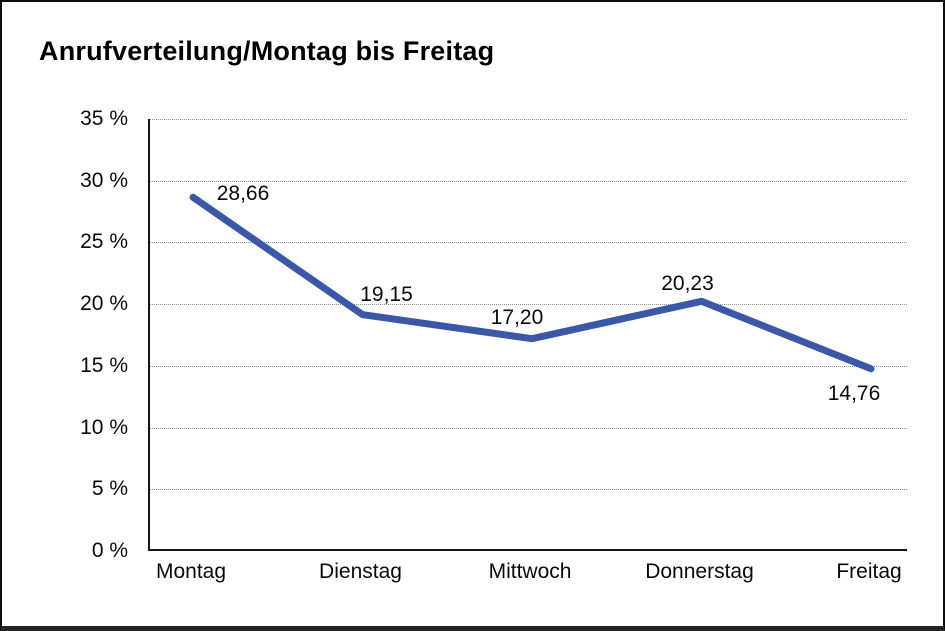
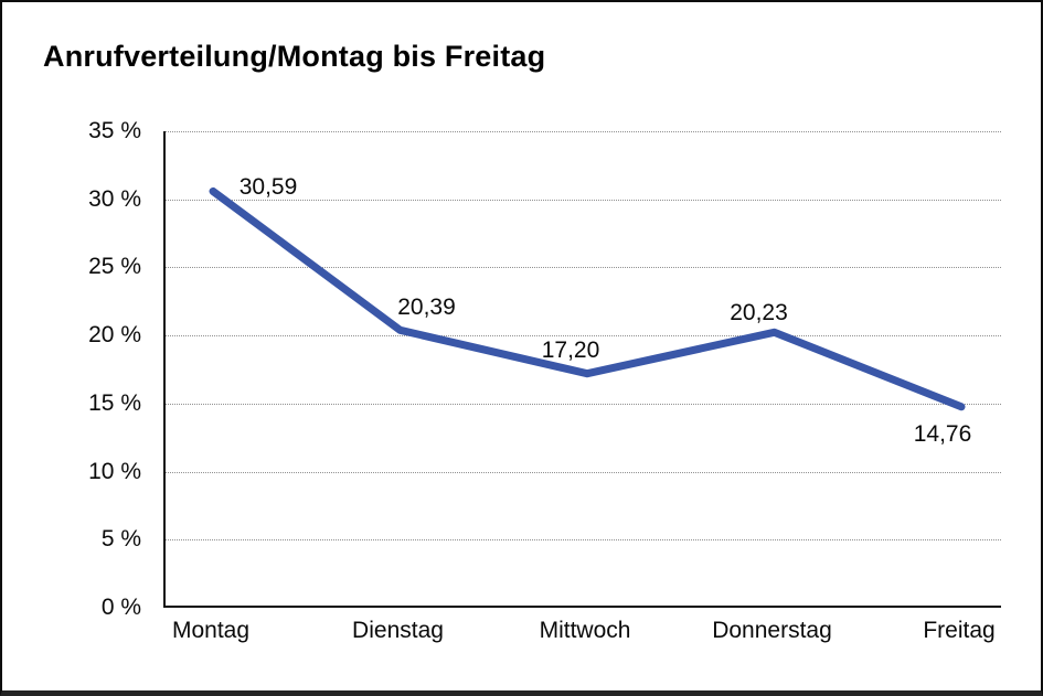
Montag: 28,66 -> 30,59
Dienstag: 19,15 -> 20,39
